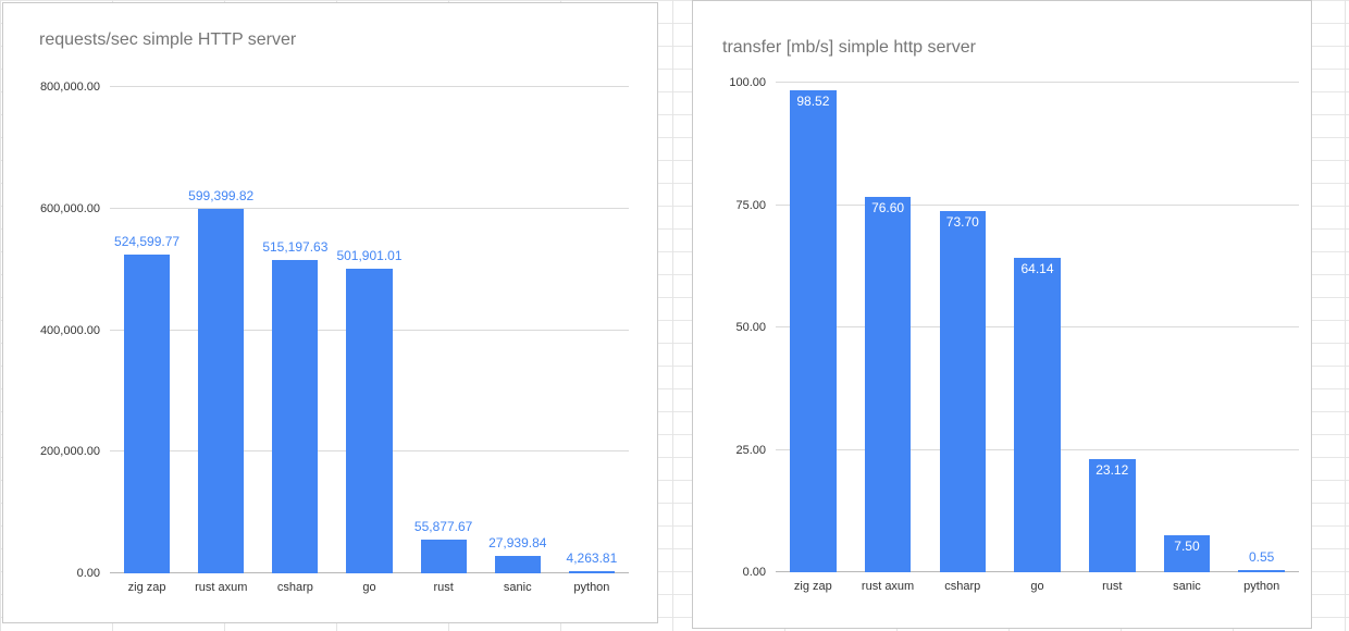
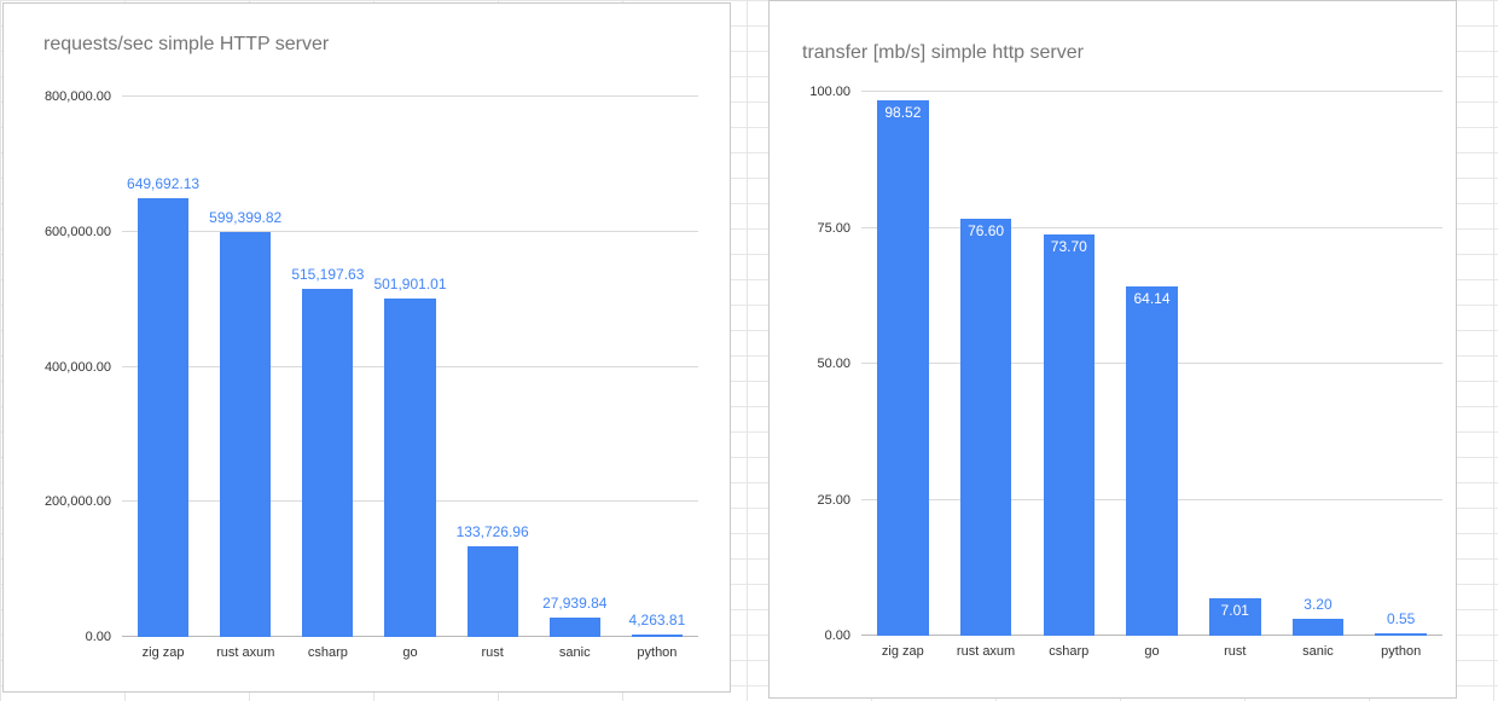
requests/sec simple HTTP server/zig zap: 524,599.77 -> 649,692.13
requests/sec simple HTTP server/rust: 55,877.67 -> 133,726.96
transfer [mb/s] simple http server/rust: 23.12 -> 7.01
transfer [mb/s] simple http server/sanic: 7.50 -> 3.20
